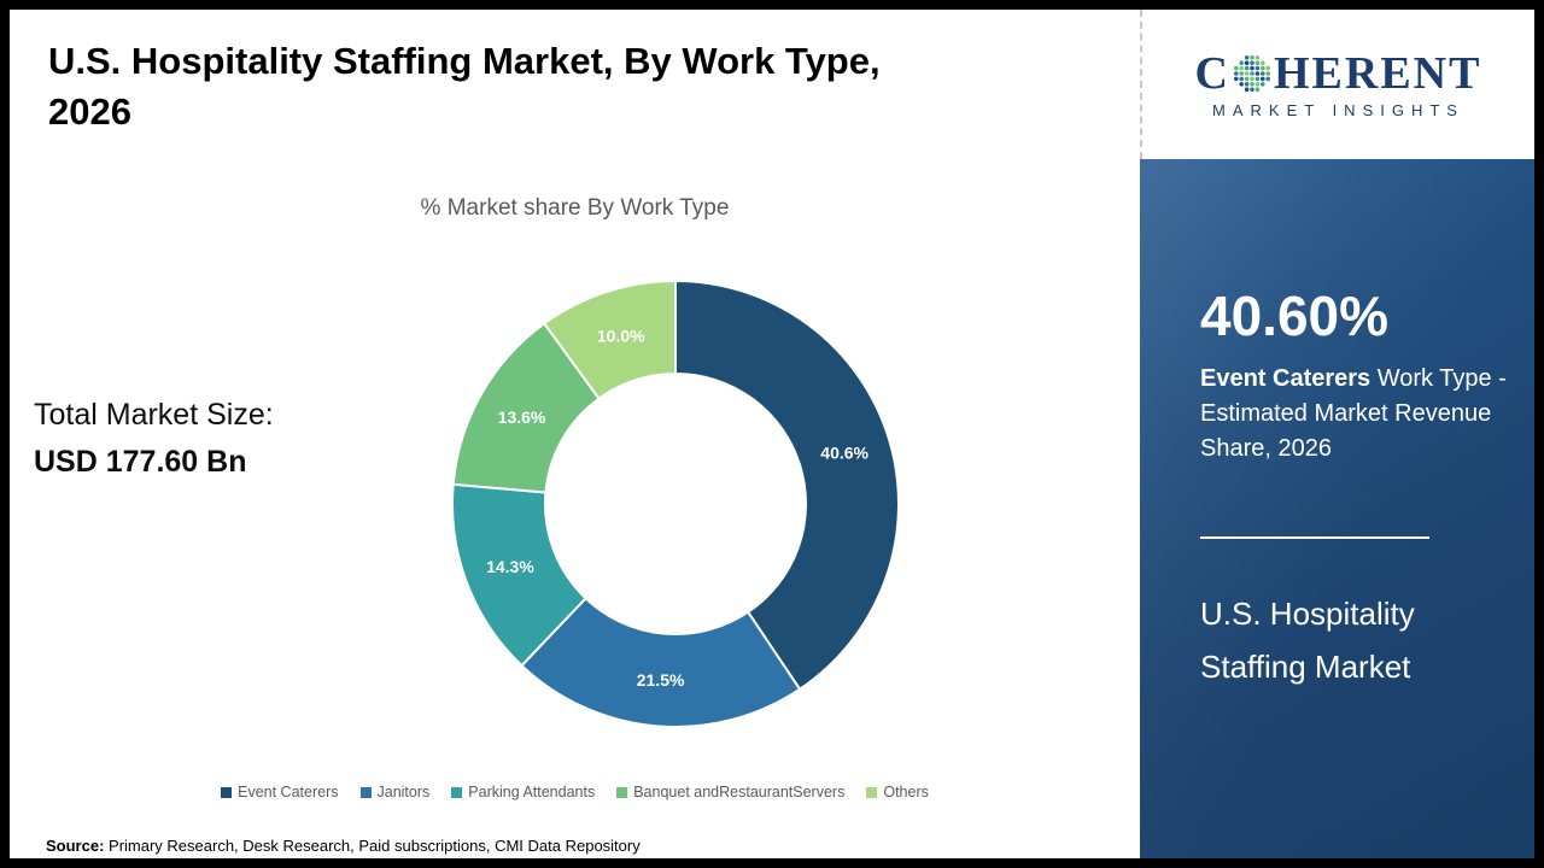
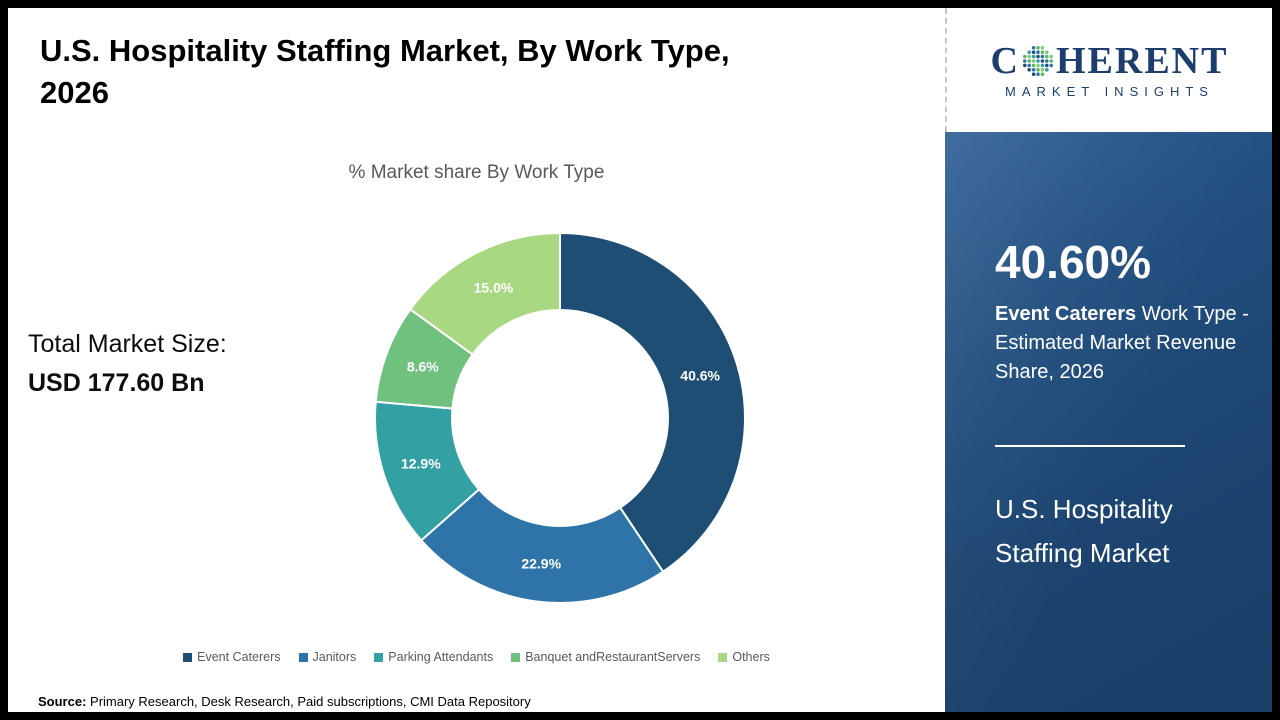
Janitors: 21.5% -> 22.9%
Parking Attendants: 14.3% -> 12.9%
Banquet andRestaurantServers: 13.6% -> 8.6%
Others: 10.0% -> 15.0%
